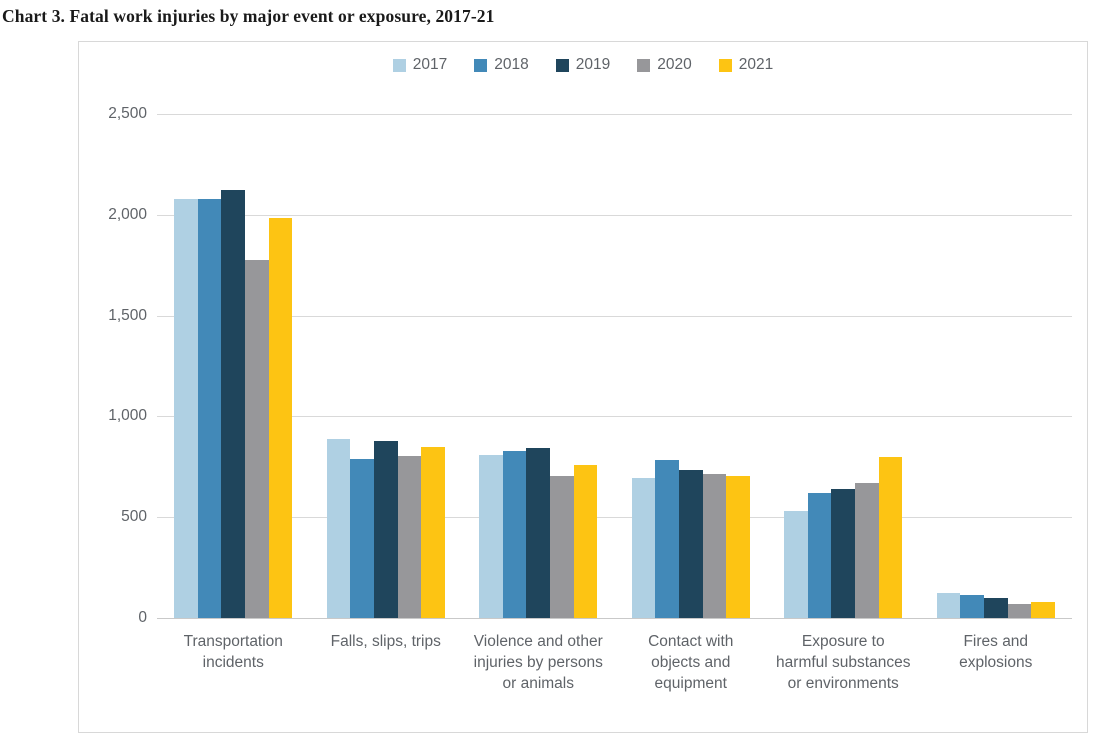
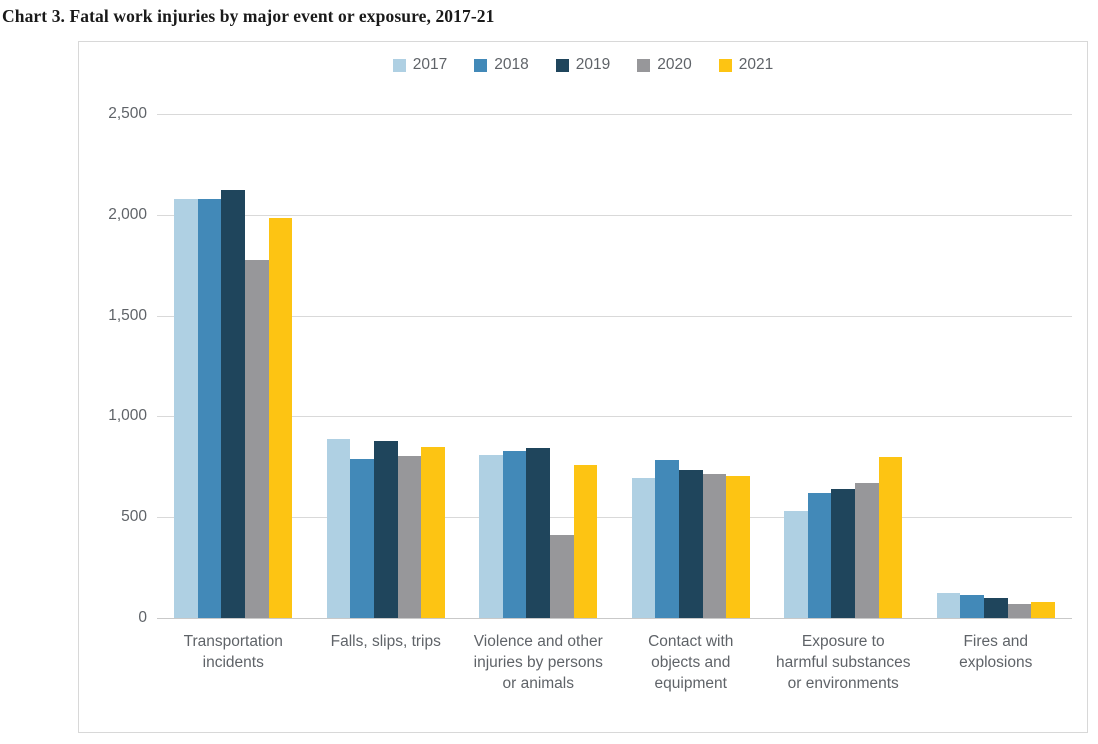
2020/Violence and other injuries by persons or animals: 700 -> 410
